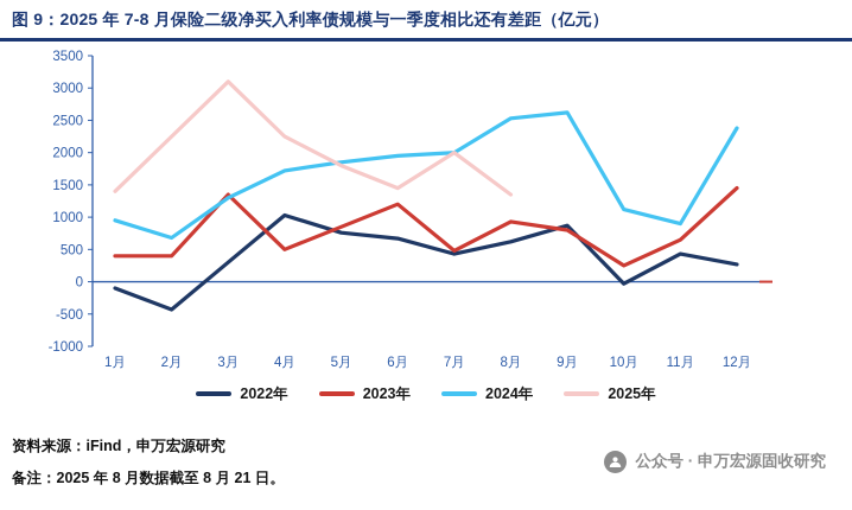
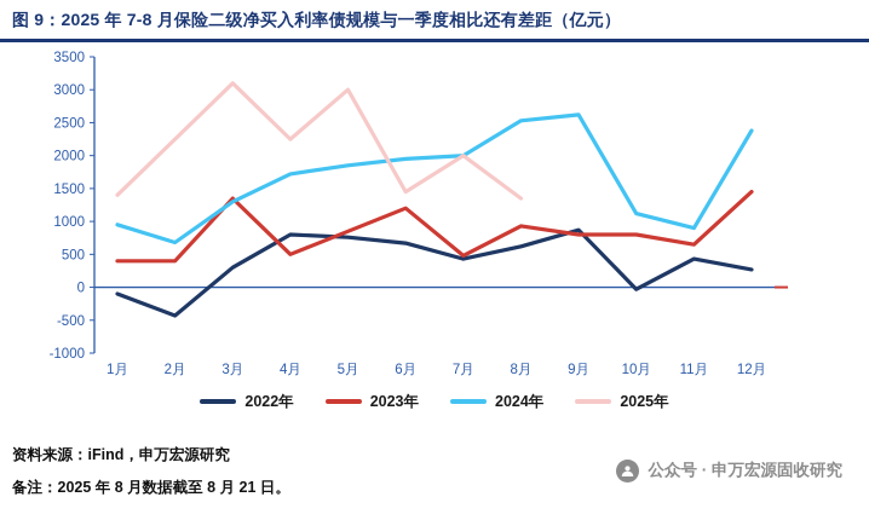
2022年/4月: 1000 -> 800
2025年/5月: 1800 -> 3000
2023年/10月: 200 -> 800
